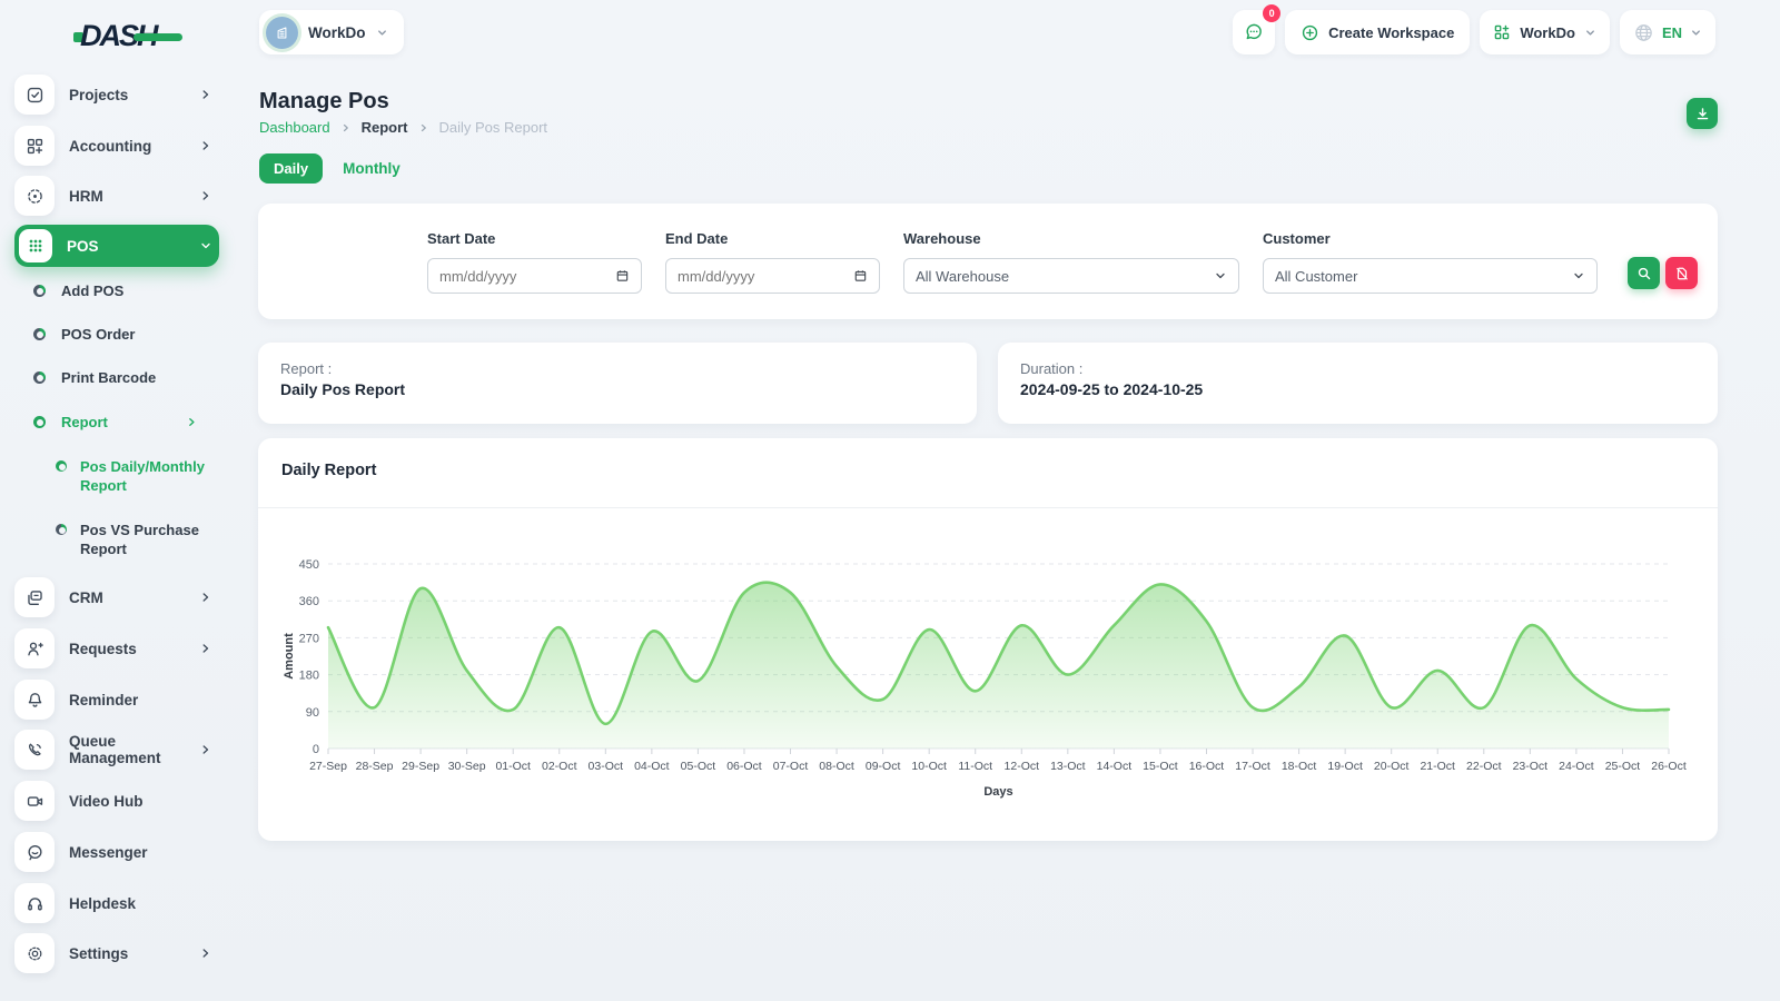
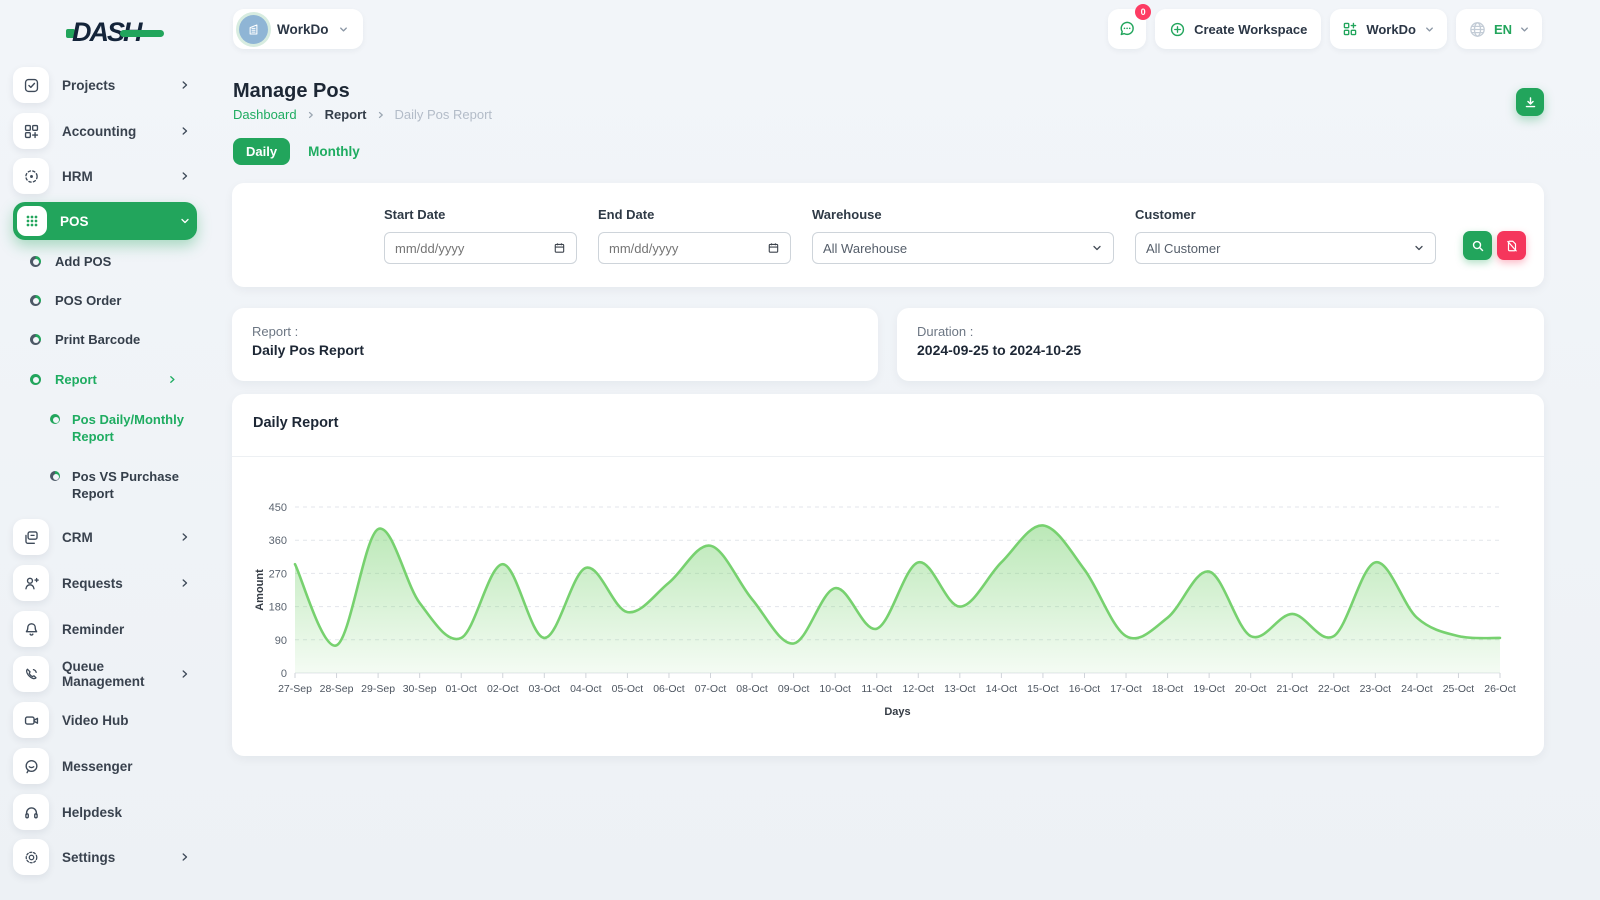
28-Sep: 100 -> 80
03-Oct: 60 -> 100
06-Oct: 380 -> 240
07-Oct: 380 -> 340
09-Oct: 120 -> 80
10-Oct: 290 -> 230
11-Oct: 140 -> 120
16-Oct: 310 -> 280
21-Oct: 190 -> 160
24-Oct: 170 -> 150
